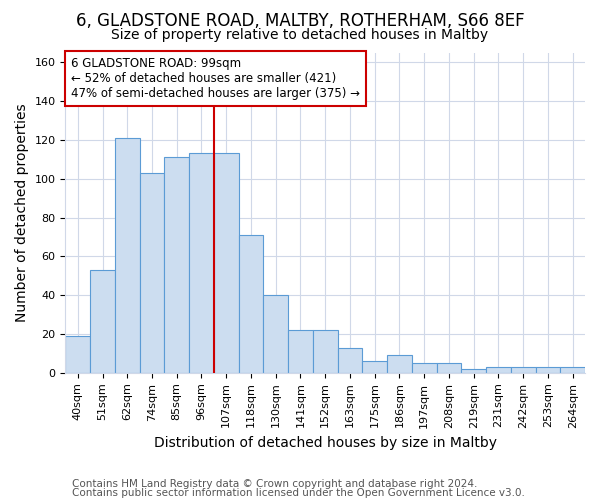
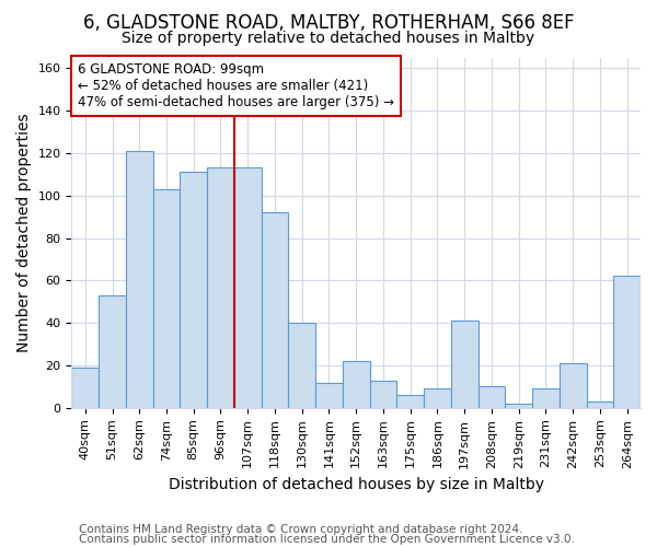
118sqm: 71 -> 92
141sqm: 22 -> 12
197sqm: 5 -> 41
208sqm: 5 -> 10
231sqm: 3 -> 9
242sqm: 3 -> 21
264sqm: 3 -> 62
